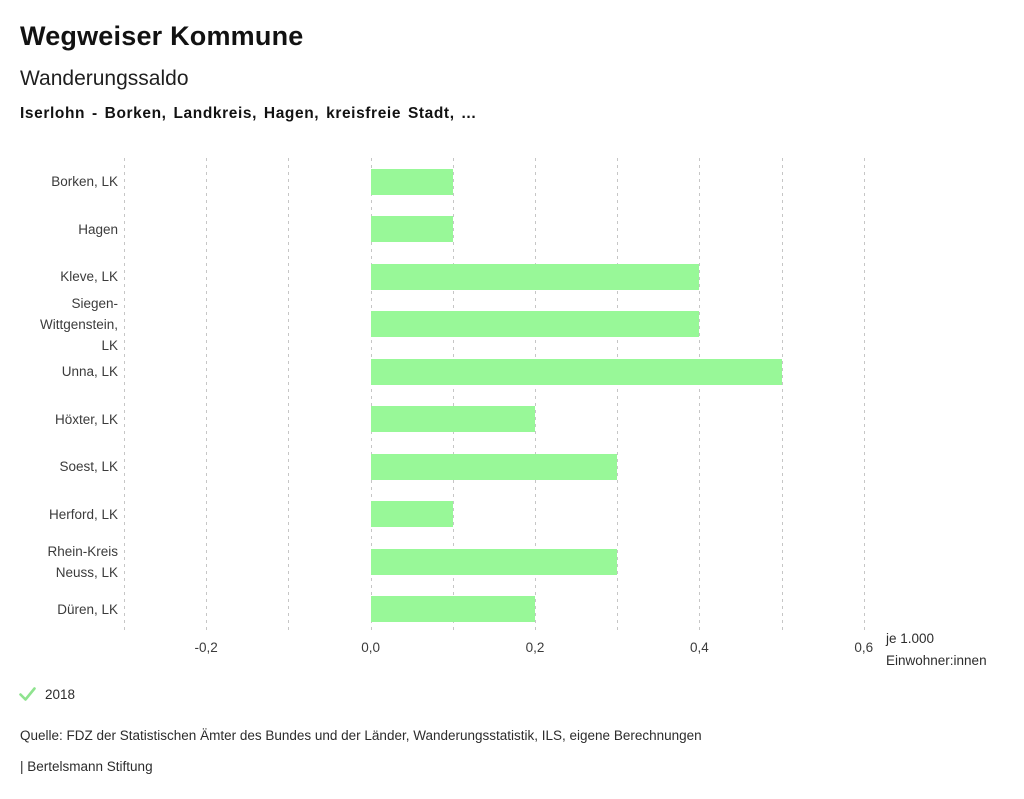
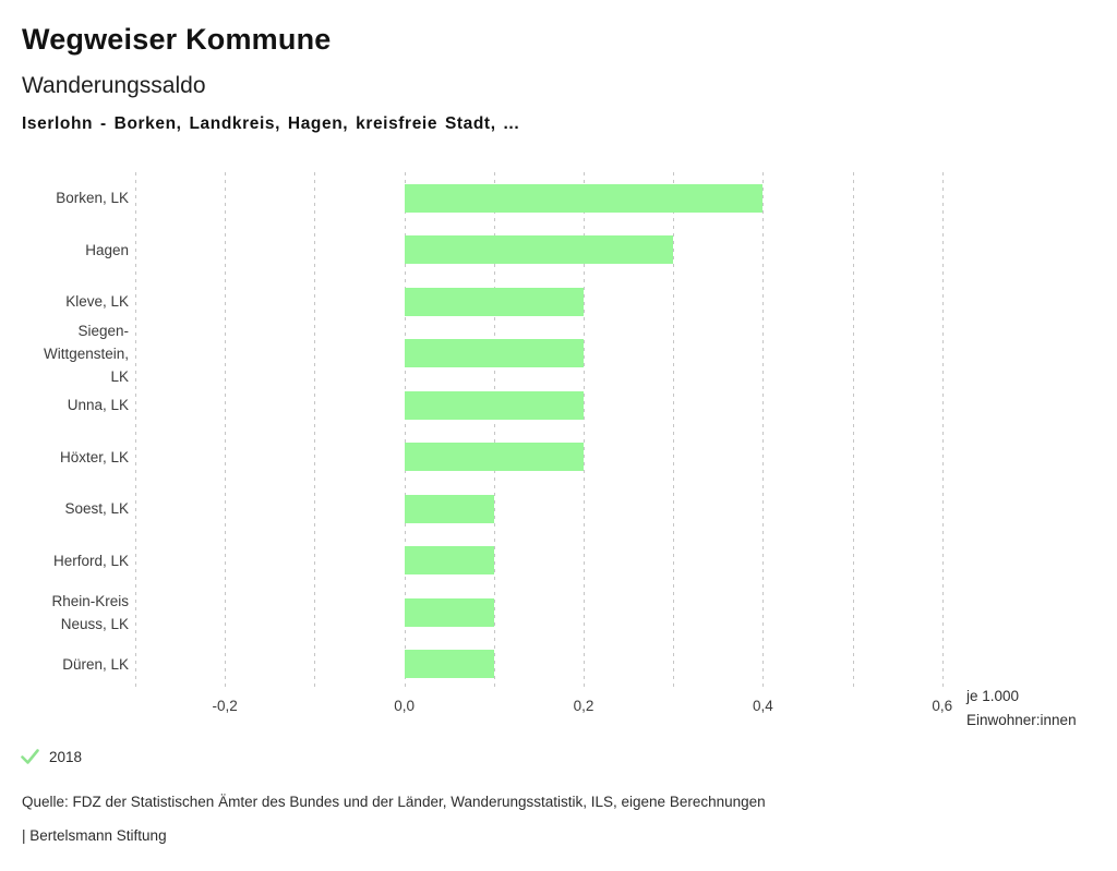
Borken, LK: 0,1 -> 0,4
Hagen: 0,1 -> 0,3
Kleve, LK: 0,4 -> 0,2
Siegen-Wittgenstein, LK: 0,4 -> 0,2
Unna, LK: 0,5 -> 0,2
Soest, LK: 0,3 -> 0,1
Rhein-Kreis Neuss, LK: 0,3 -> 0,1
Düren, LK: 0,2 -> 0,1
